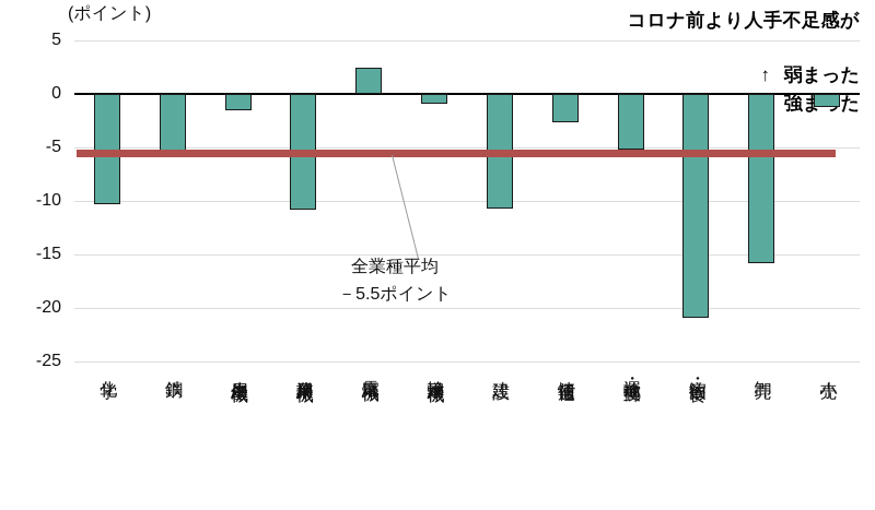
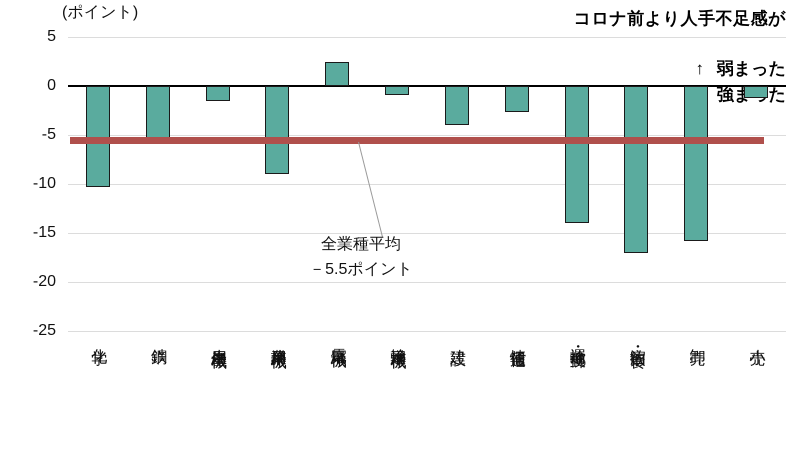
業務用機械: -11 -> -9
建設: -11 -> -4
運輸・郵便: -5 -> -14
宿泊・飲食: -21 -> -17
